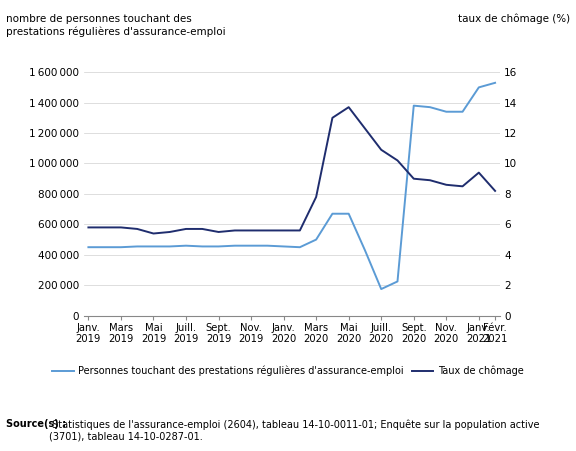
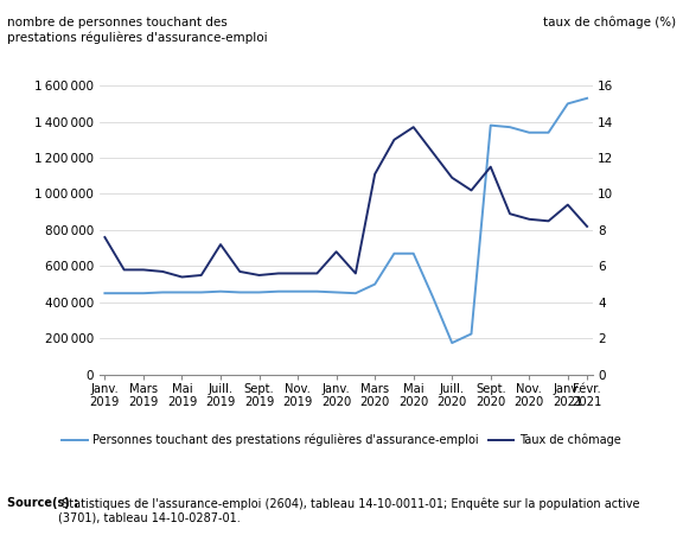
Taux de chômage/Janv. 2019: 5.8 -> 7.6
Taux de chômage/Juill. 2019: 5.7 -> 7.2
Taux de chômage/Janv. 2020: 5.6 -> 6.8
Taux de chômage/Mars 2020: 7.8 -> 11.1
Taux de chômage/Sept. 2020: 9.0 -> 11.5
